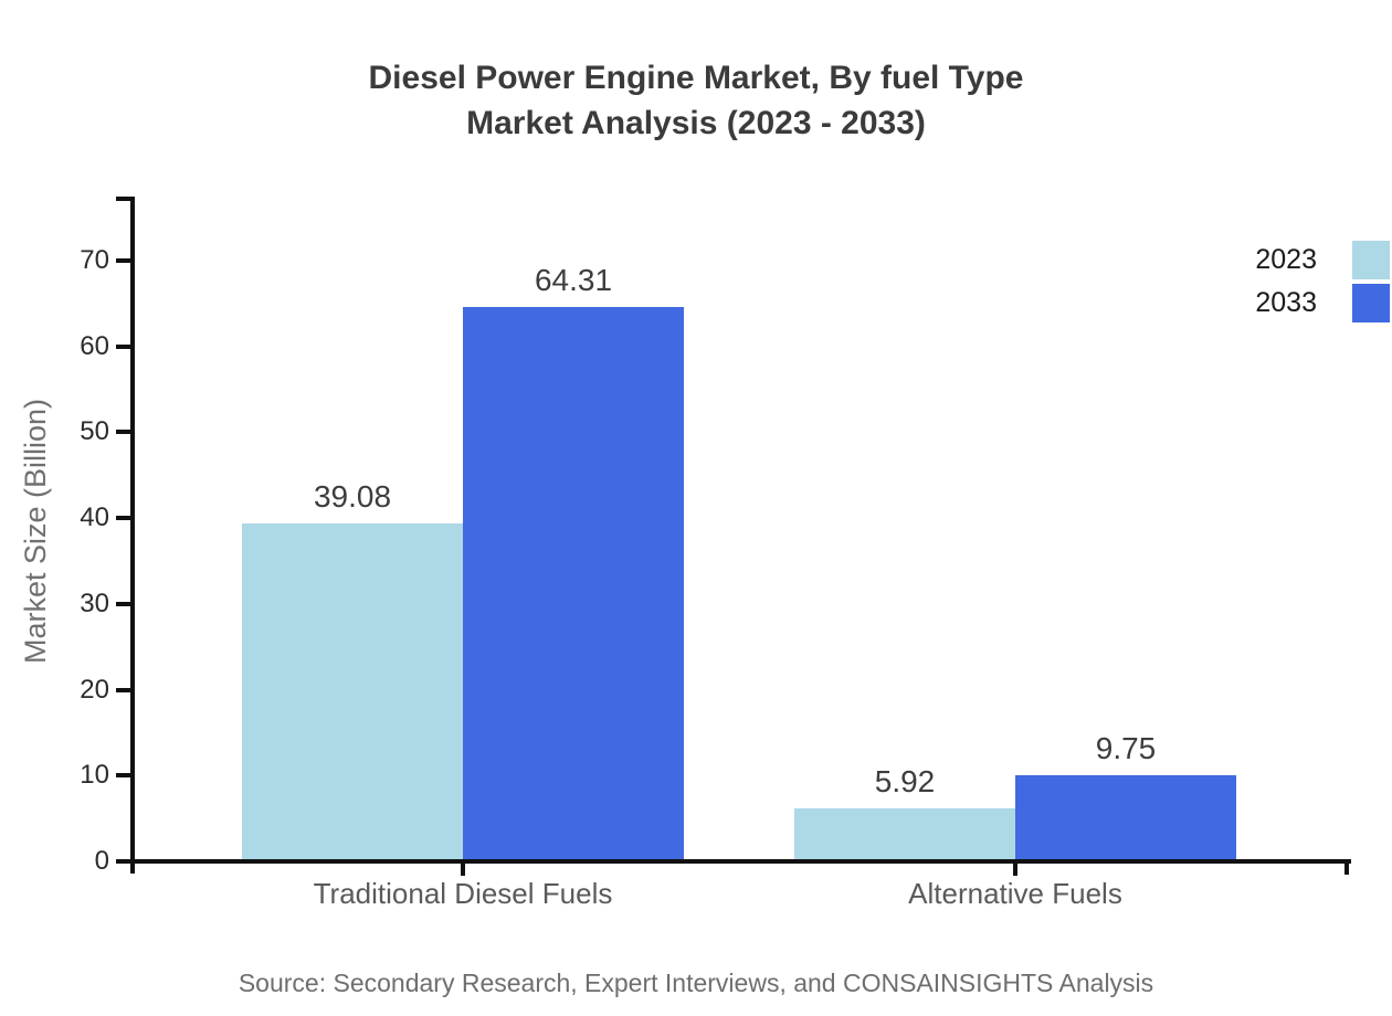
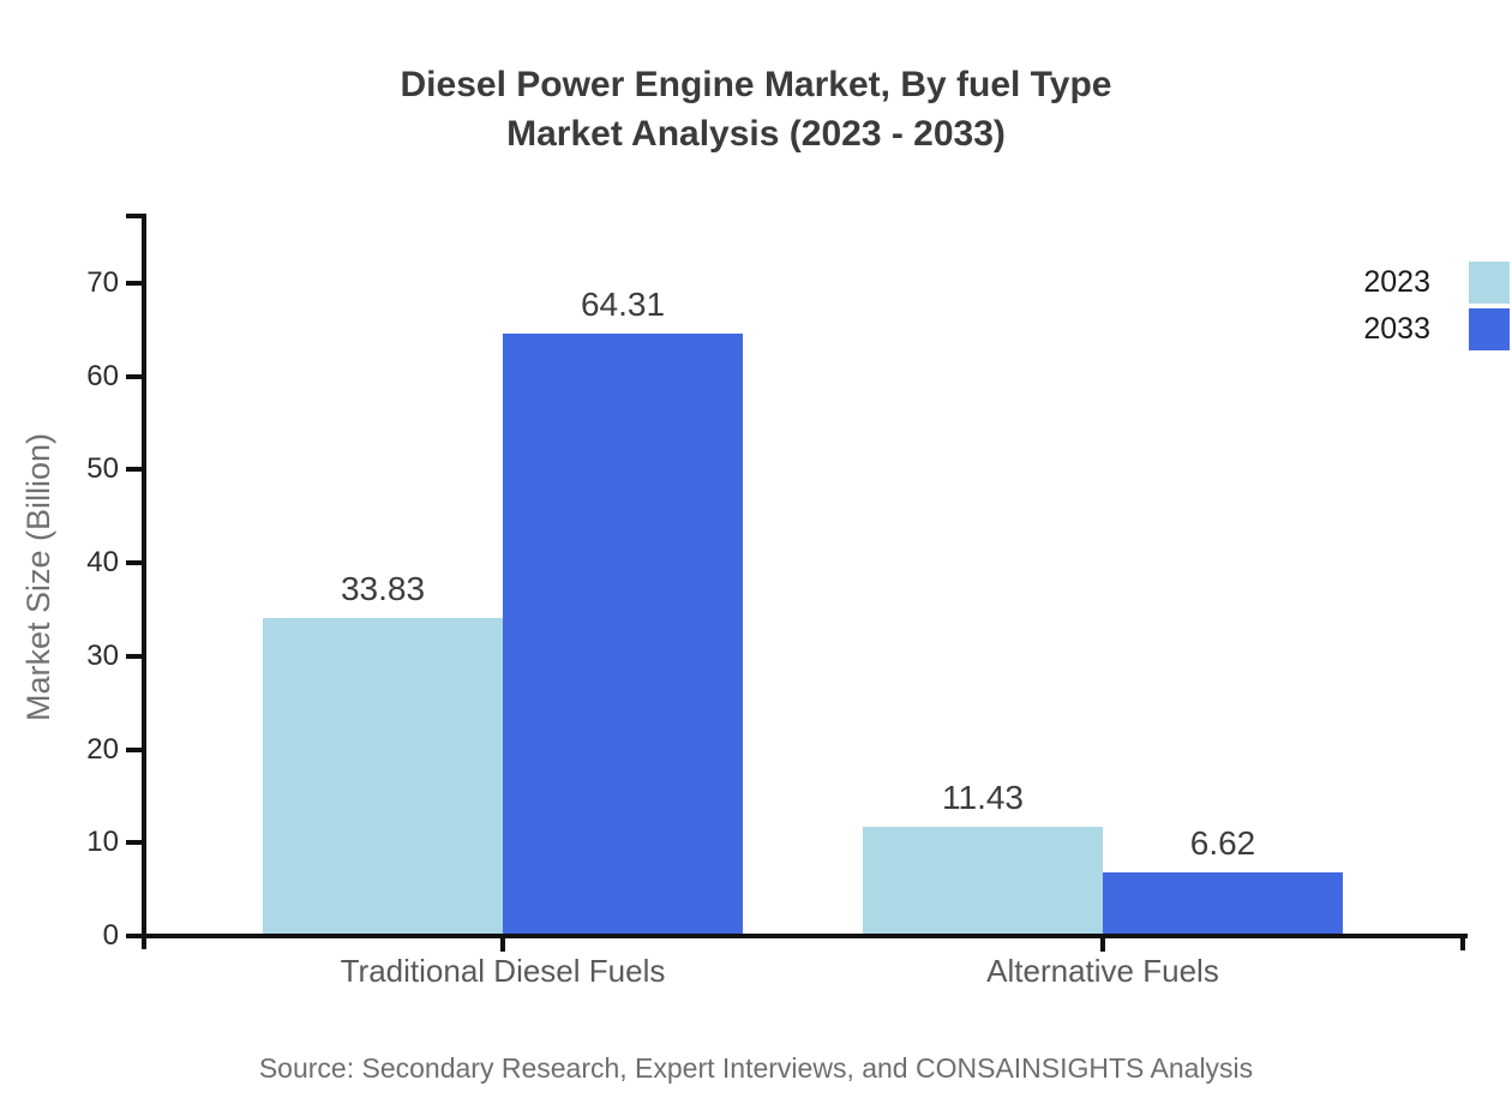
2023/Traditional Diesel Fuels: 39.08 -> 33.83
2023/Alternative Fuels: 5.92 -> 11.43
2033/Alternative Fuels: 9.75 -> 6.62
